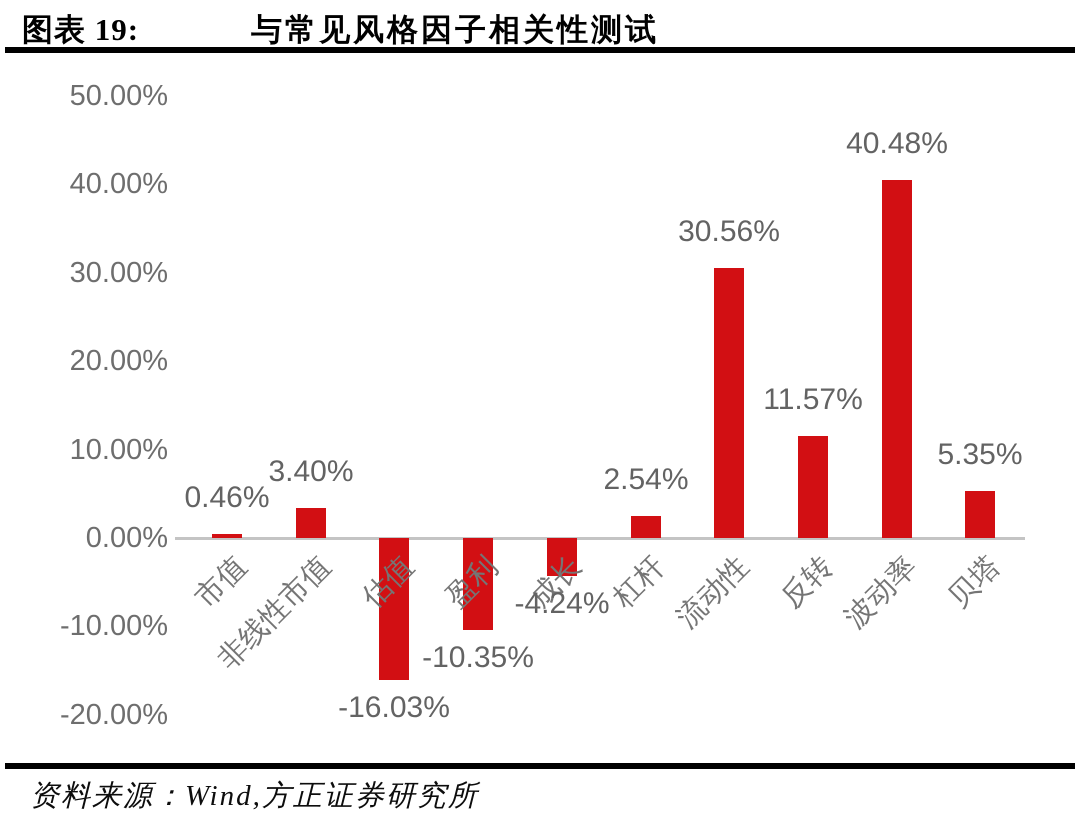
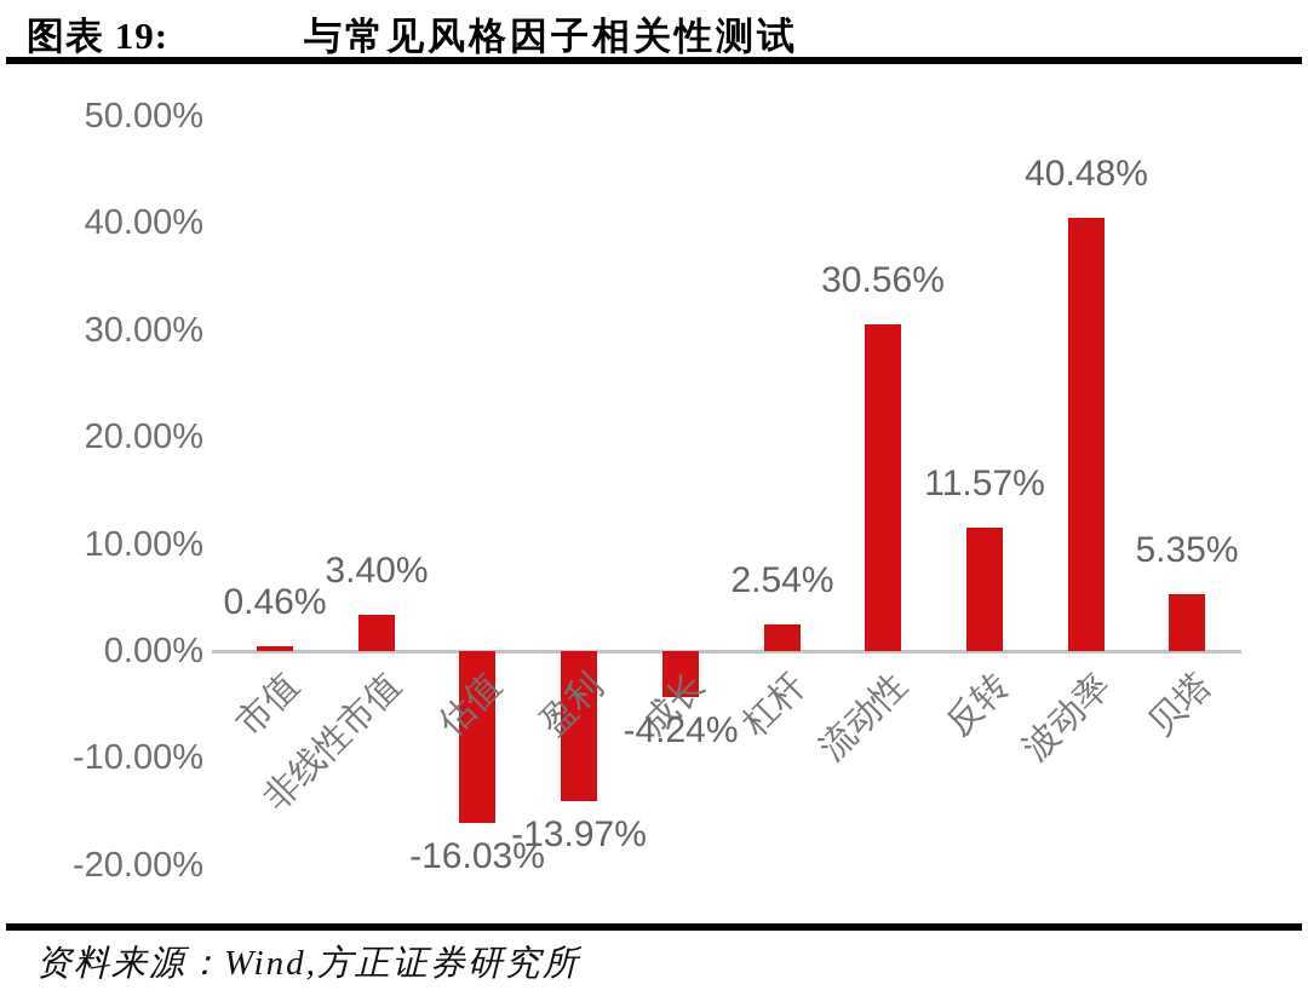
盈利: -10.35% -> -13.97%
